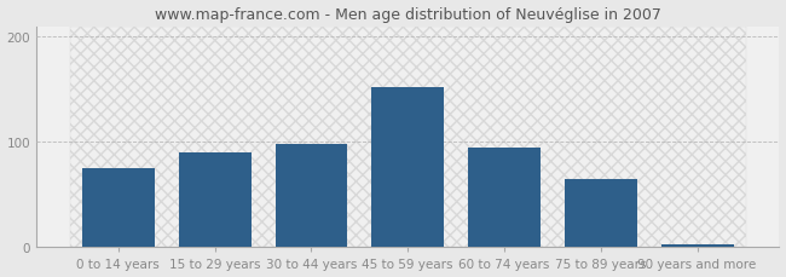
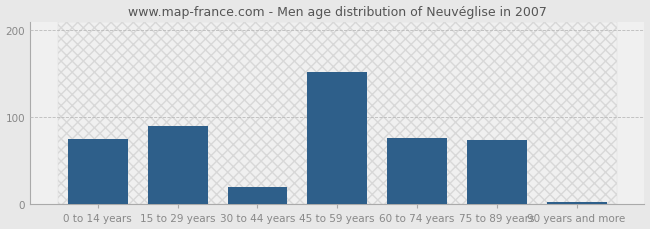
30 to 44 years: 98 -> 20
60 to 74 years: 95 -> 76
75 to 89 years: 65 -> 74
